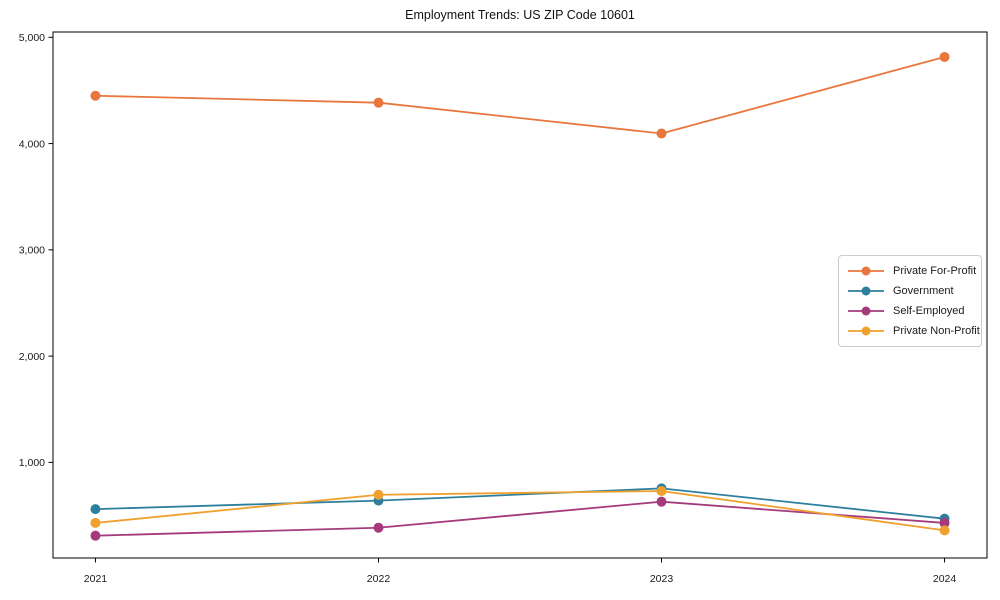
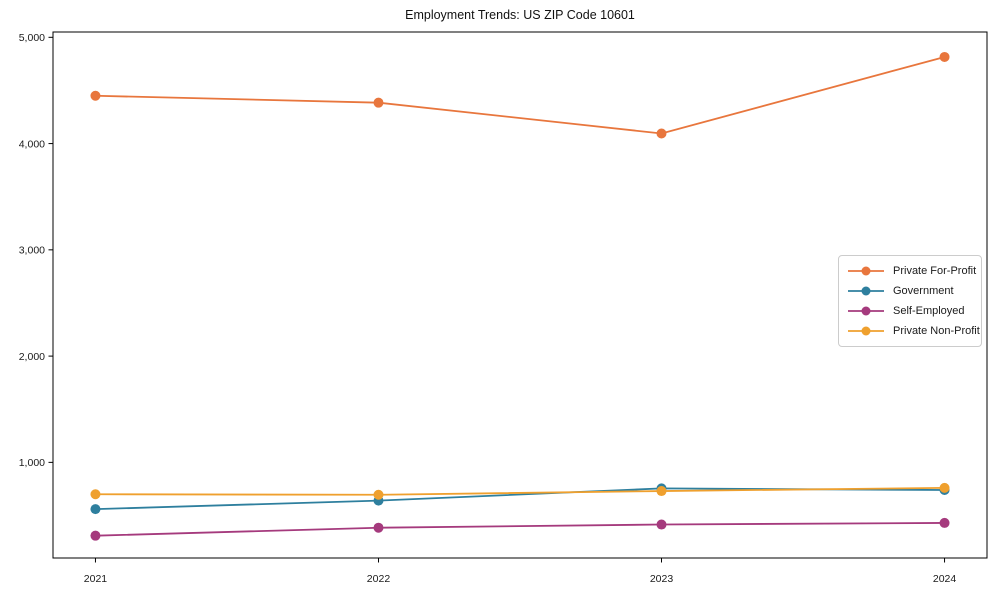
Private Non-Profit/2021: 430 -> 700
Self-Employed/2023: 630 -> 420
Government/2024: 470 -> 740
Private Non-Profit/2024: 360 -> 760
